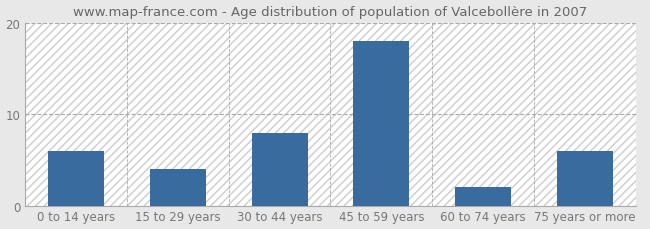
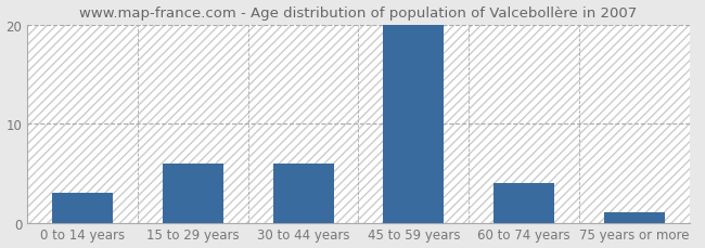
0 to 14 years: 6 -> 3
15 to 29 years: 4 -> 6
30 to 44 years: 8 -> 6
45 to 59 years: 18 -> 20
60 to 74 years: 2 -> 4
75 years or more: 6 -> 1
